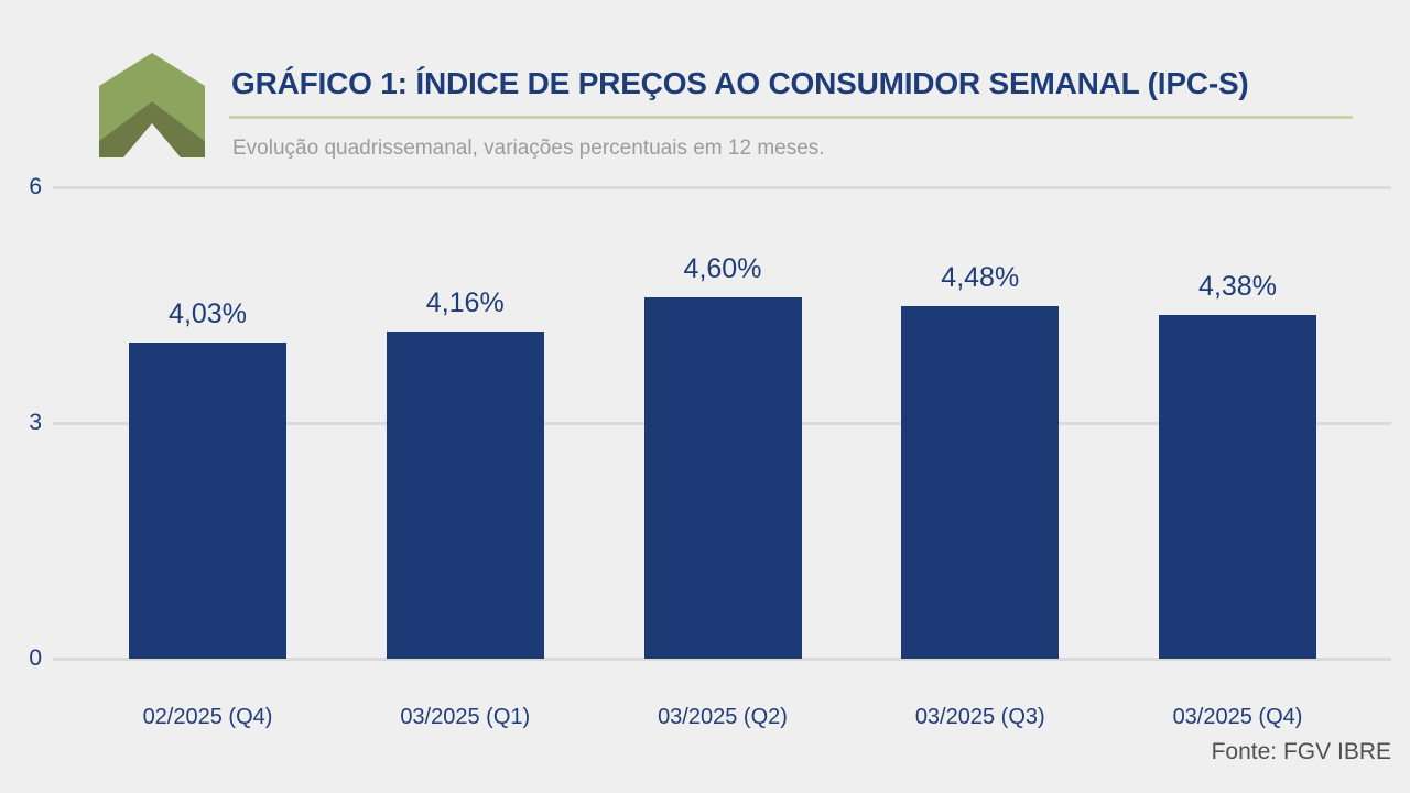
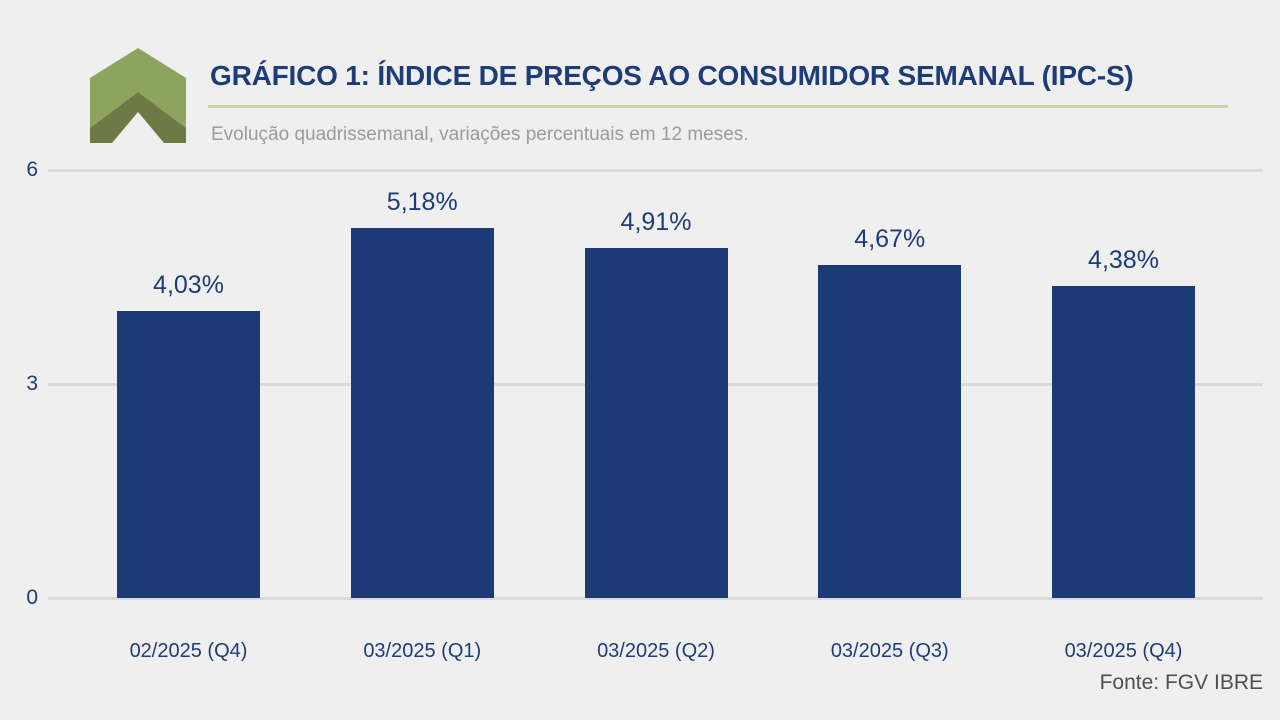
03/2025 (Q1): 4,16% -> 5,18%
03/2025 (Q2): 4,60% -> 4,91%
03/2025 (Q3): 4,48% -> 4,67%
